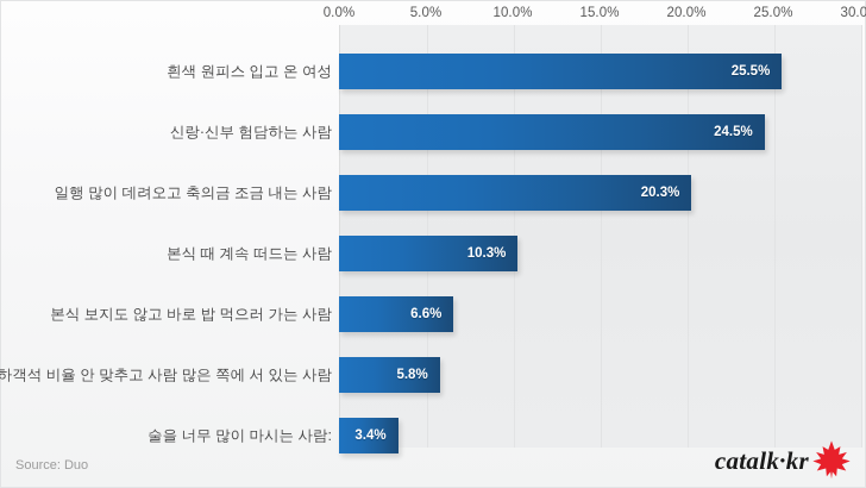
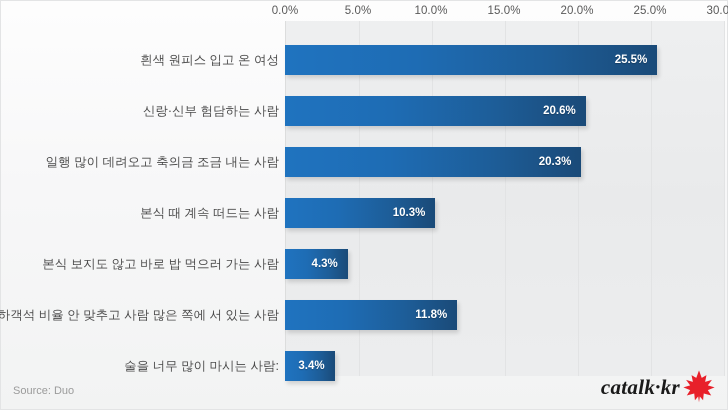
신랑·신부 험담하는 사람: 24.5% -> 20.6%
본식 보지도 않고 바로 밥 먹으러 가는 사람: 6.6% -> 4.3%
하객석 비율 안 맞추고 사람 많은 쪽에 서 있는 사람: 5.8% -> 11.8%
